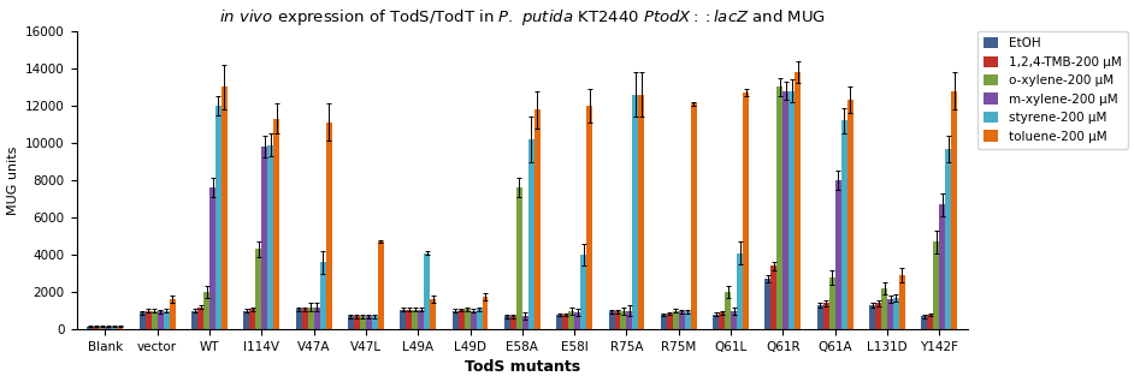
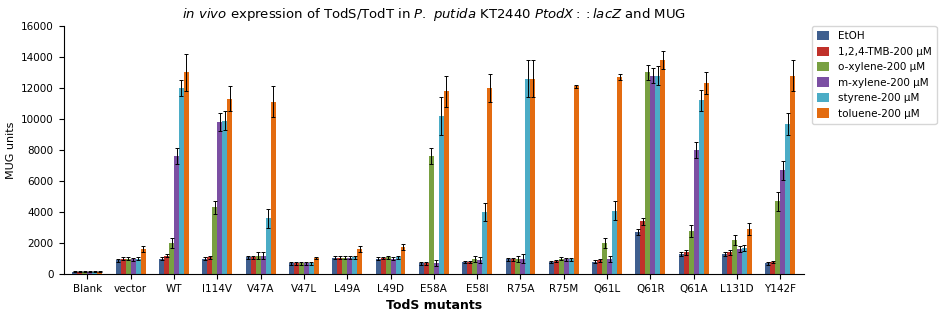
toluene-200 μM/V47L: 4700 -> 1000
styrene-200 μM/L49A: 4100 -> 1100
